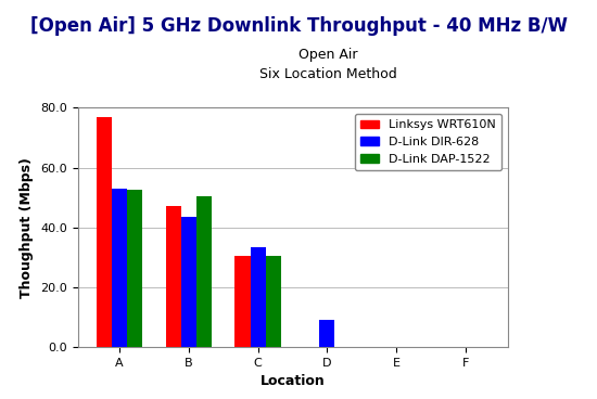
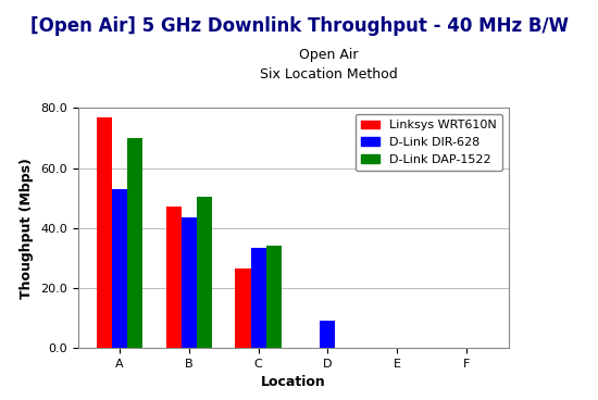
D-Link DAP-1522/A: 52.5 -> 70.0
Linksys WRT610N/C: 30.5 -> 26.5
D-Link DAP-1522/C: 30.5 -> 34.0
